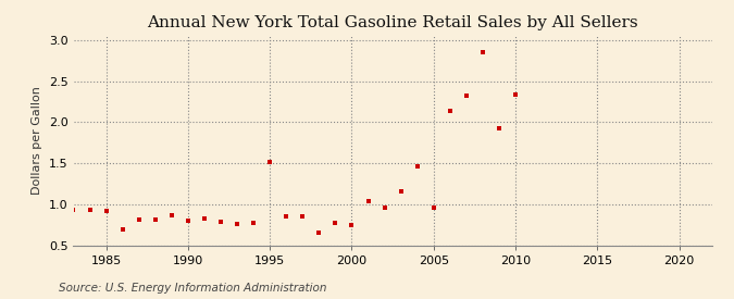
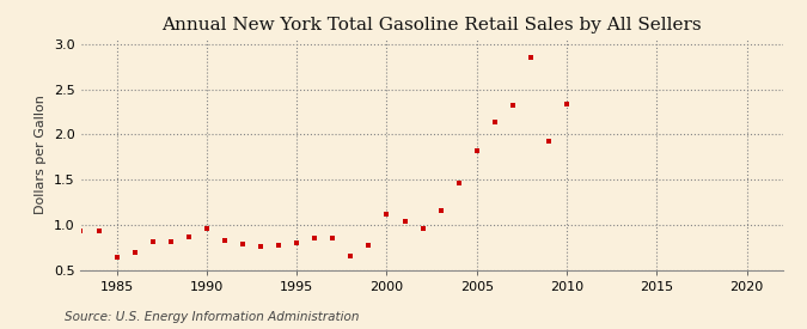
1985: 0.92 -> 0.64
1990: 0.80 -> 0.96
1995: 1.52 -> 0.80
2000: 0.74 -> 1.11
2005: 0.96 -> 1.82
